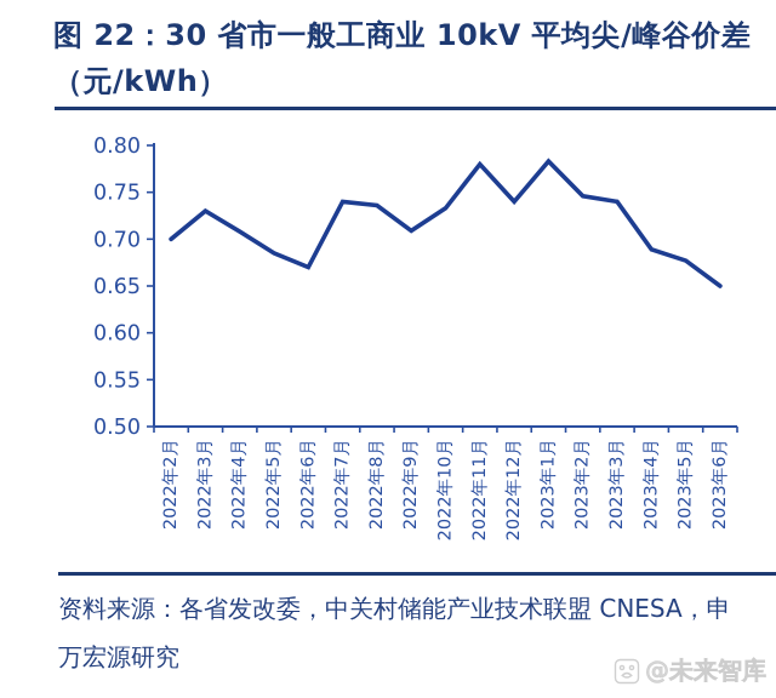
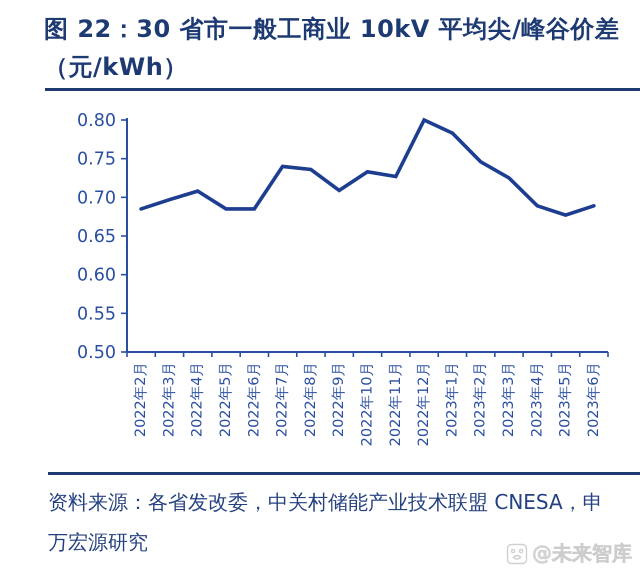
2022年2月: 0.70 -> 0.69
2022年3月: 0.73 -> 0.70
2022年6月: 0.67 -> 0.69
2022年11月: 0.78 -> 0.73
2022年12月: 0.74 -> 0.80
2023年3月: 0.74 -> 0.72
2023年6月: 0.65 -> 0.69
